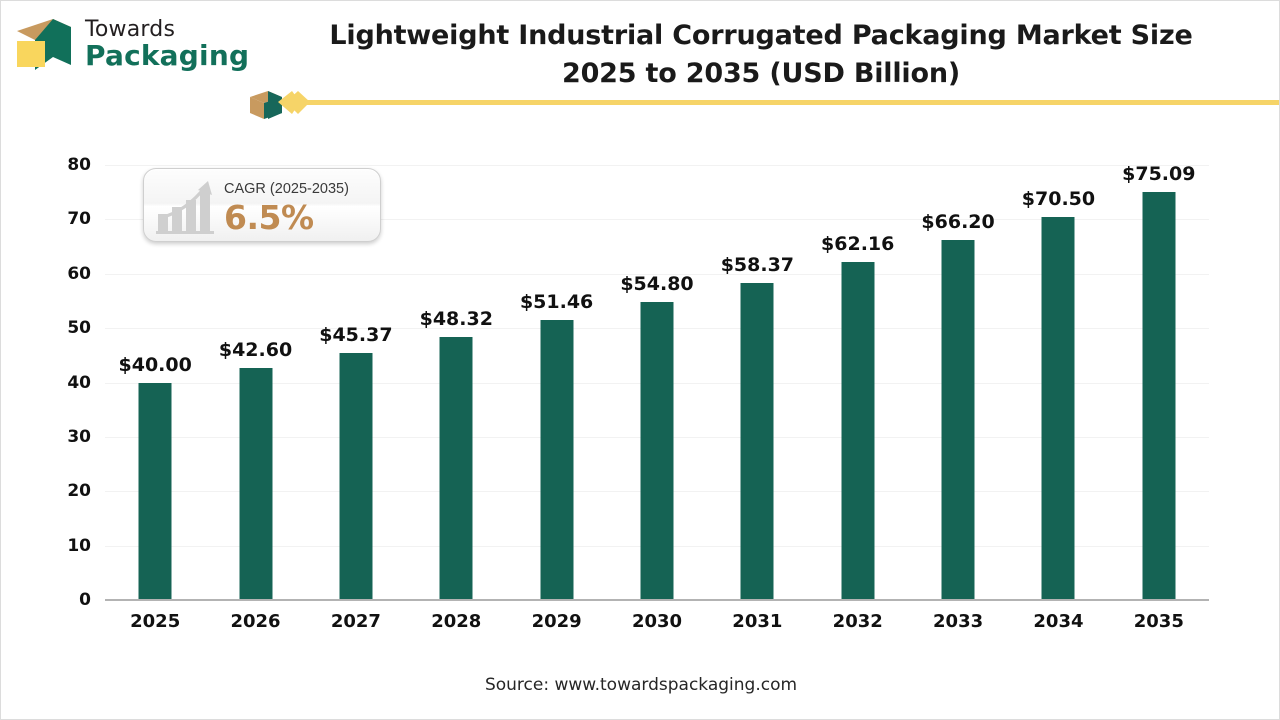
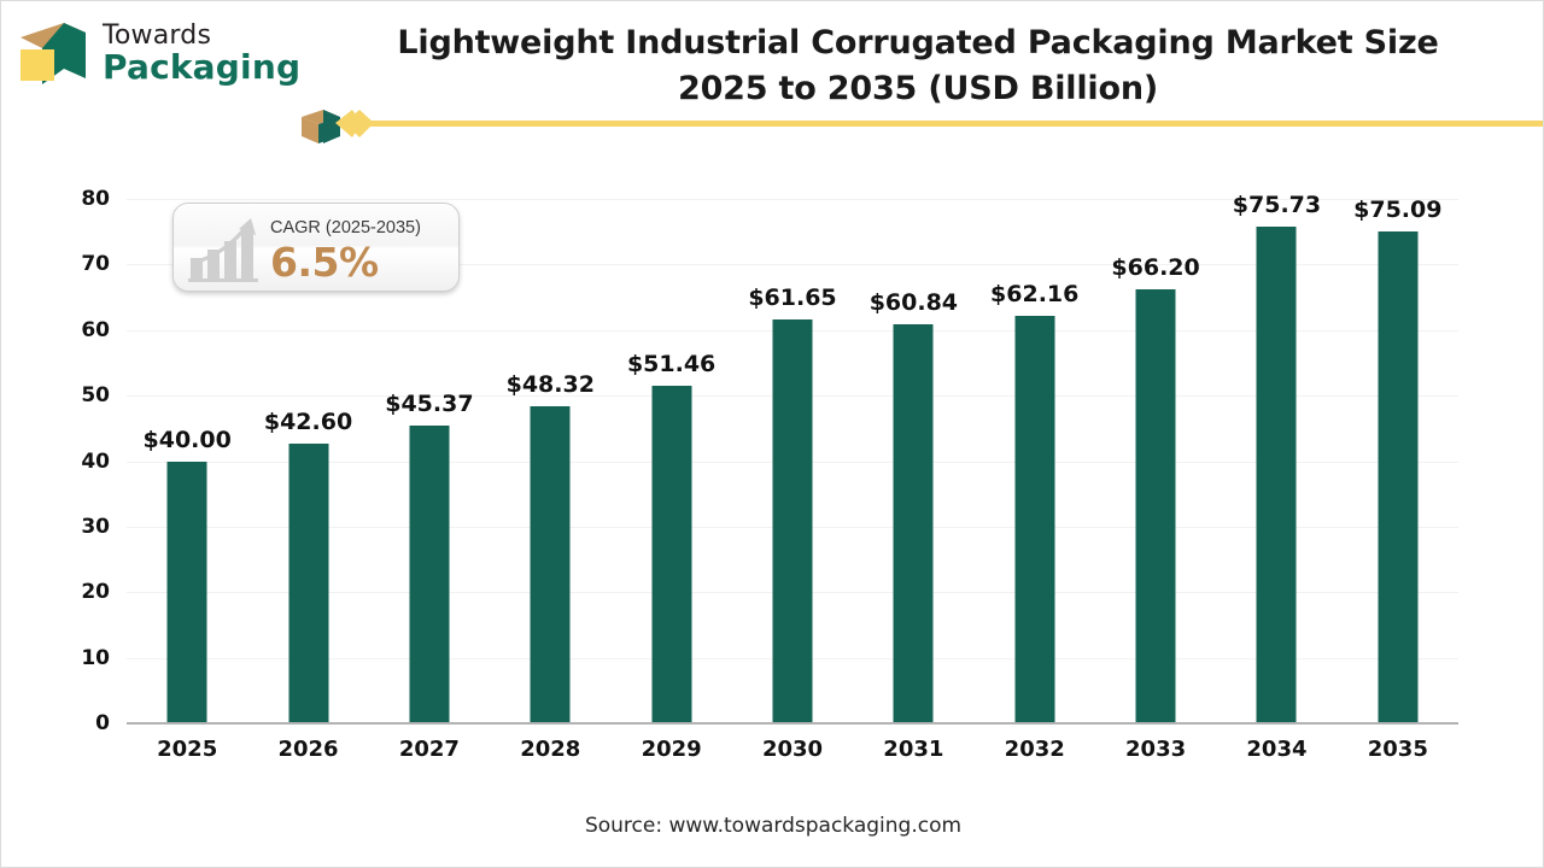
2030: $54.80 -> $61.65
2031: $58.37 -> $60.84
2034: $70.50 -> $75.73
